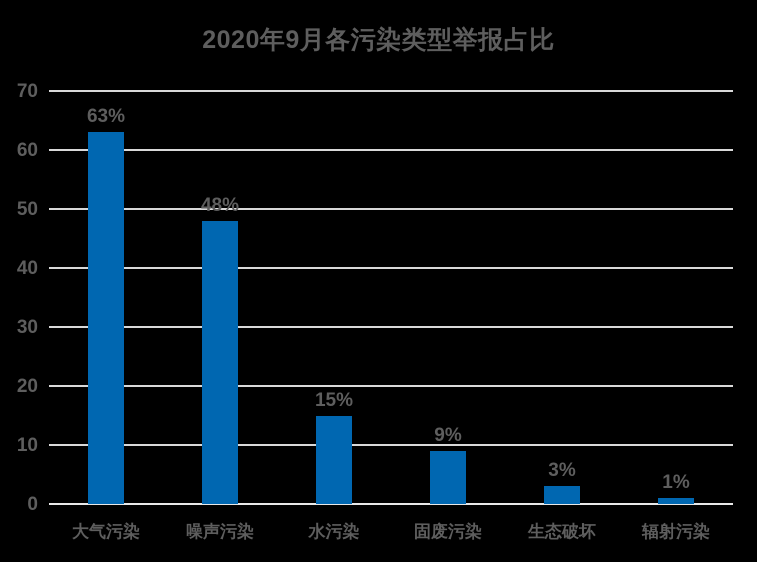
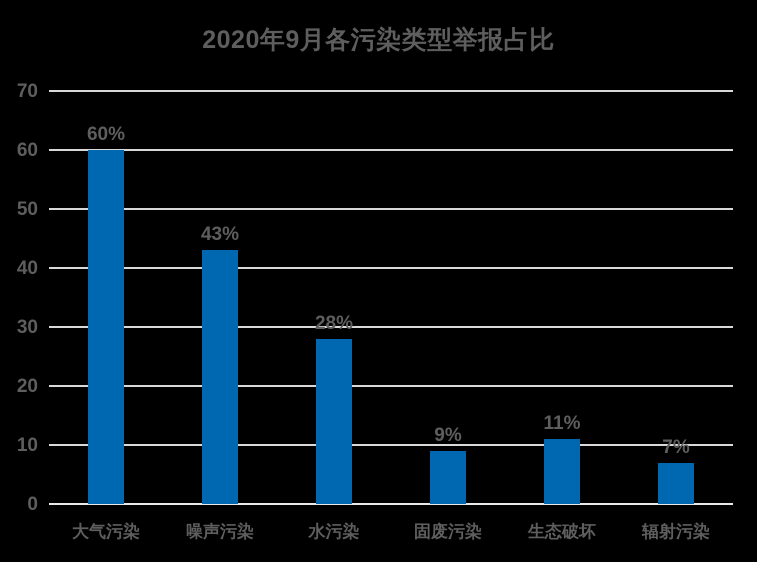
大气污染: 63% -> 60%
噪声污染: 48% -> 43%
水污染: 15% -> 28%
生态破坏: 3% -> 11%
辐射污染: 1% -> 7%
